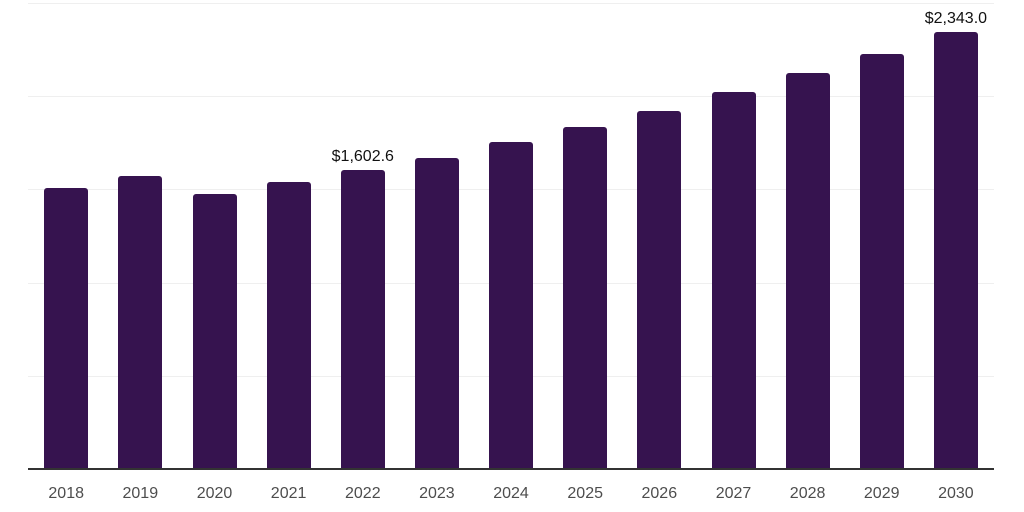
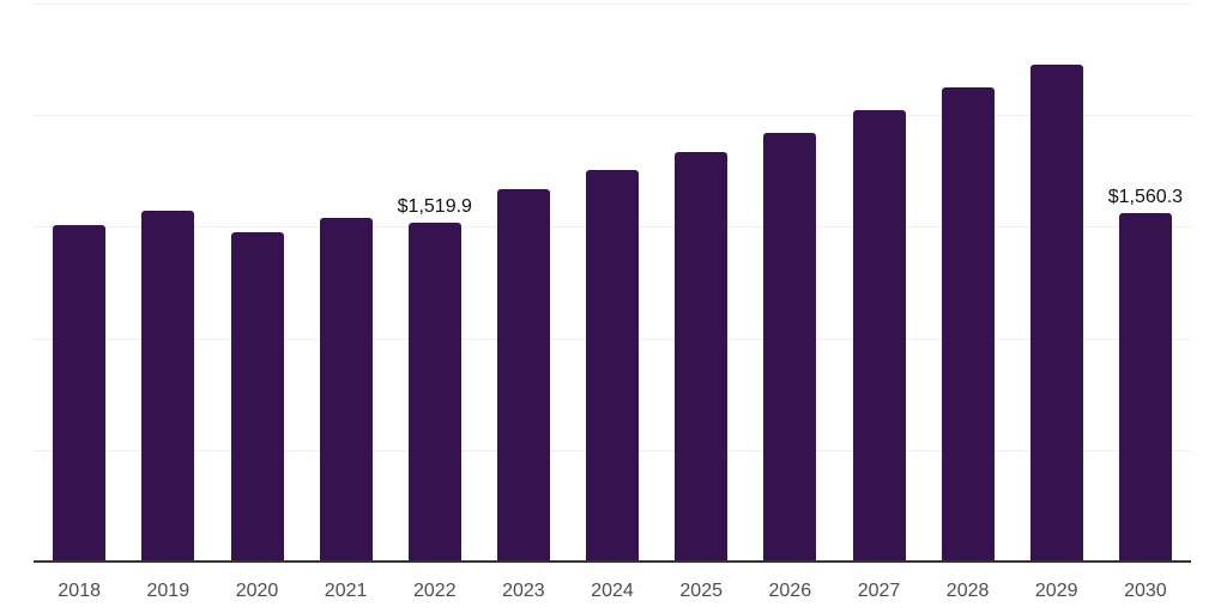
2022: $1,602.6 -> $1,519.9
2030: $2,343.0 -> $1,560.3
